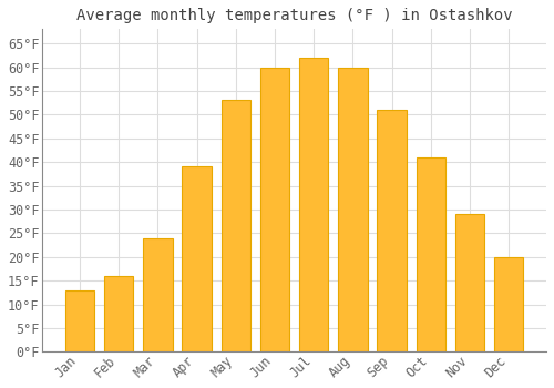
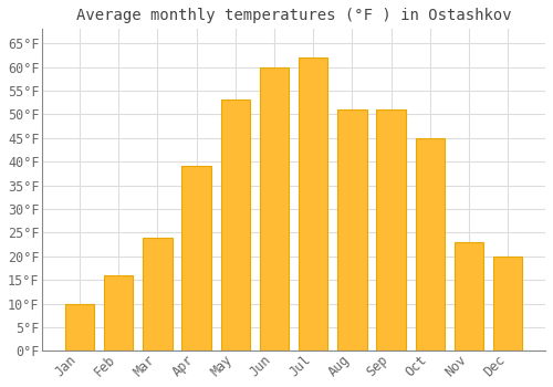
Jan: 13°F -> 10°F
Aug: 60°F -> 51°F
Oct: 41°F -> 45°F
Nov: 29°F -> 23°F
